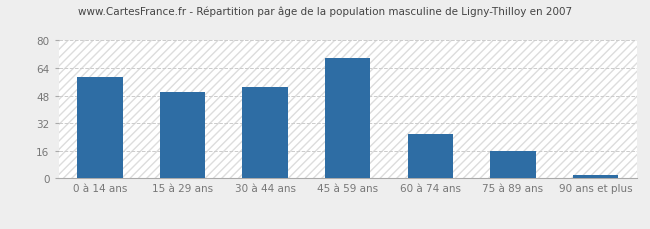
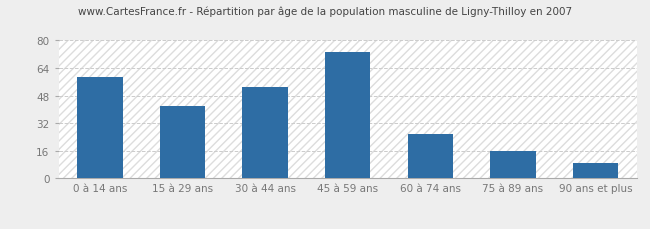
15 à 29 ans: 50 -> 42
45 à 59 ans: 70 -> 73
90 ans et plus: 2 -> 9
